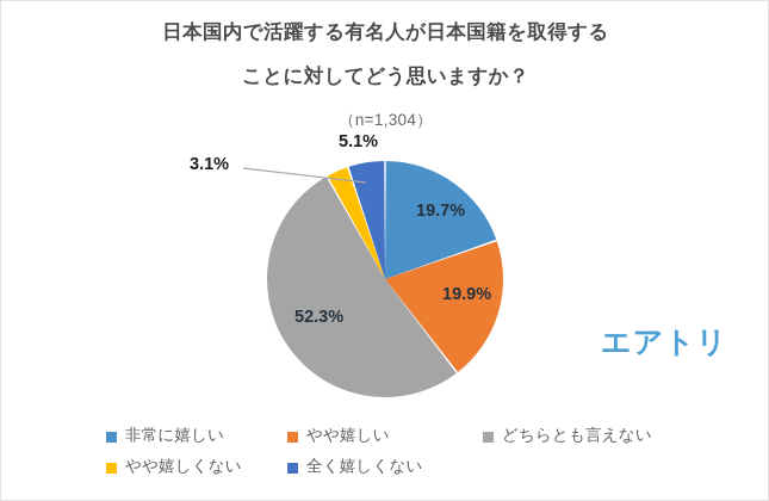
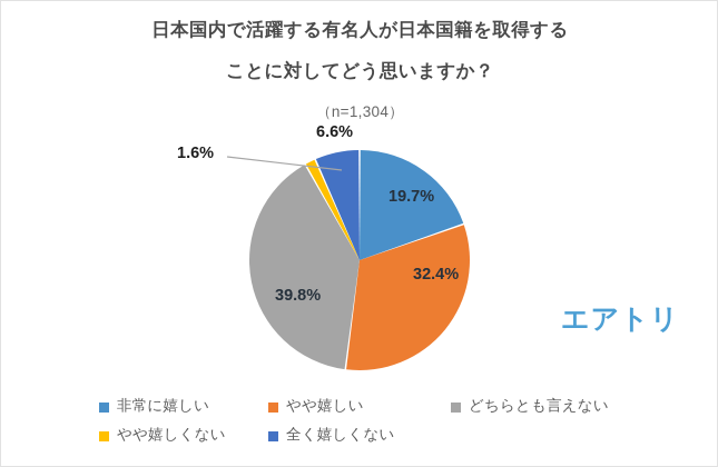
やや嬉しい: 19.9% -> 32.4%
どちらとも言えない: 52.3% -> 39.8%
やや嬉しくない: 3.1% -> 1.6%
全く嬉しくない: 5.1% -> 6.6%
